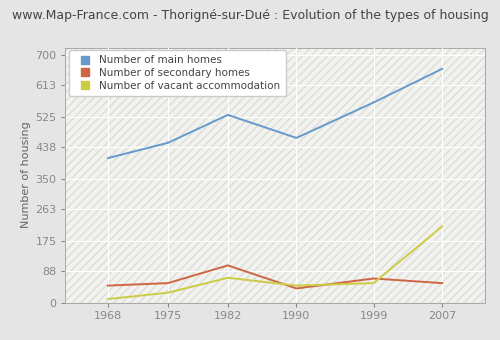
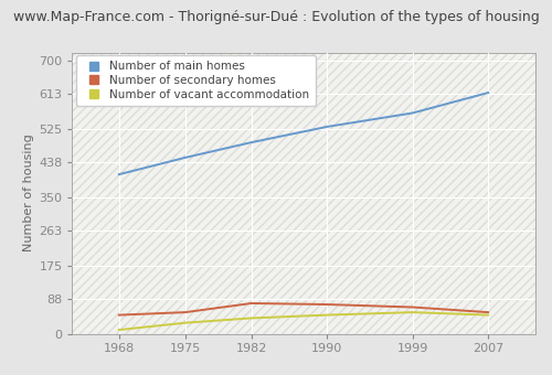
Number of main homes/1982: 530 -> 490
Number of secondary homes/1982: 105 -> 78
Number of vacant accommodation/1982: 70 -> 40
Number of main homes/1990: 465 -> 530
Number of secondary homes/1990: 40 -> 75
Number of main homes/2007: 660 -> 617
Number of vacant accommodation/2007: 215 -> 48
